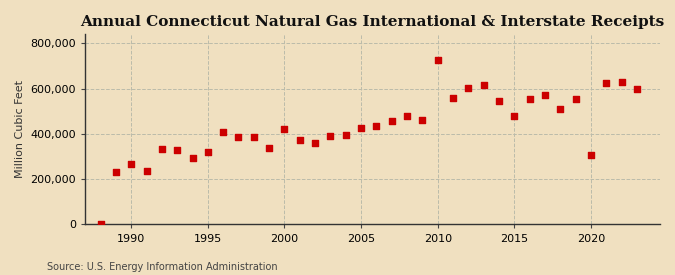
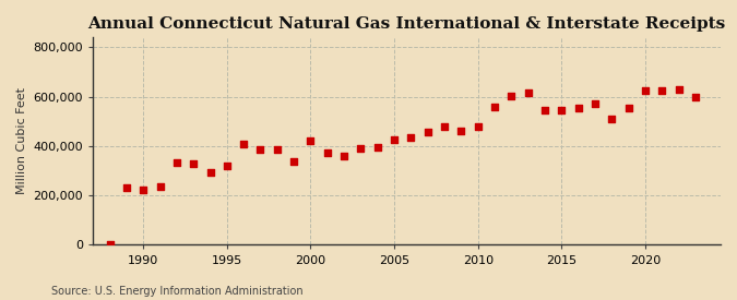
1990: 265,000 -> 222,000
2010: 725,000 -> 480,000
2015: 480,000 -> 545,000
2020: 305,000 -> 623,000
